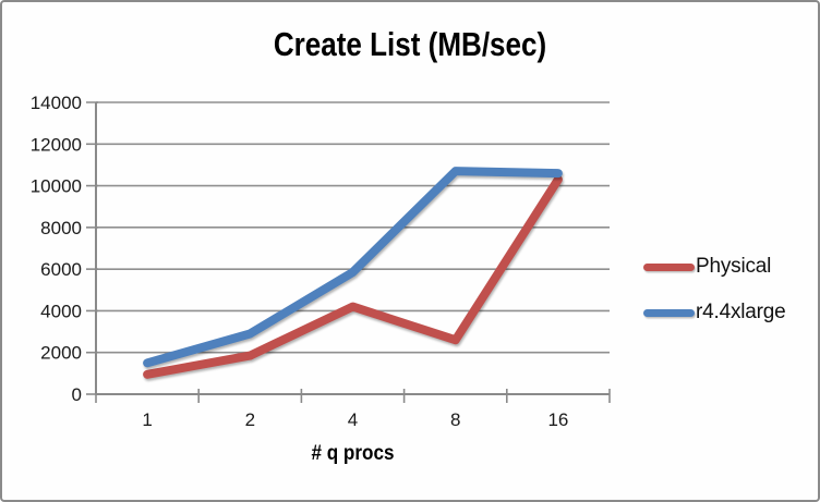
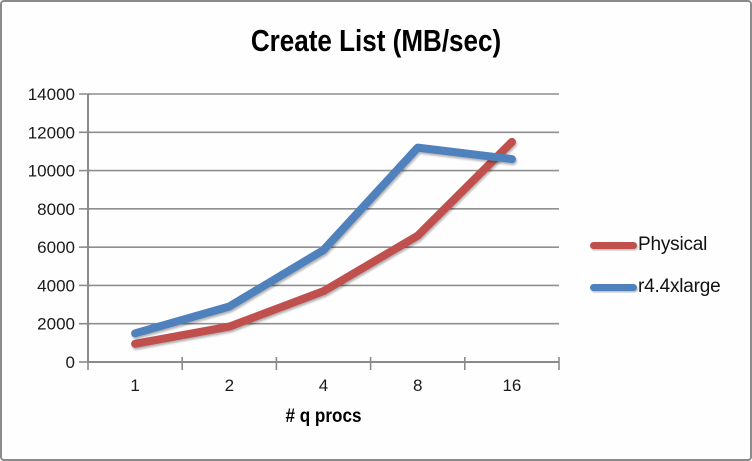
Physical/4: 4200 -> 3700
Physical/8: 2600 -> 6600
r4.4xlarge/8: 10700 -> 11200
Physical/16: 10300 -> 11500
